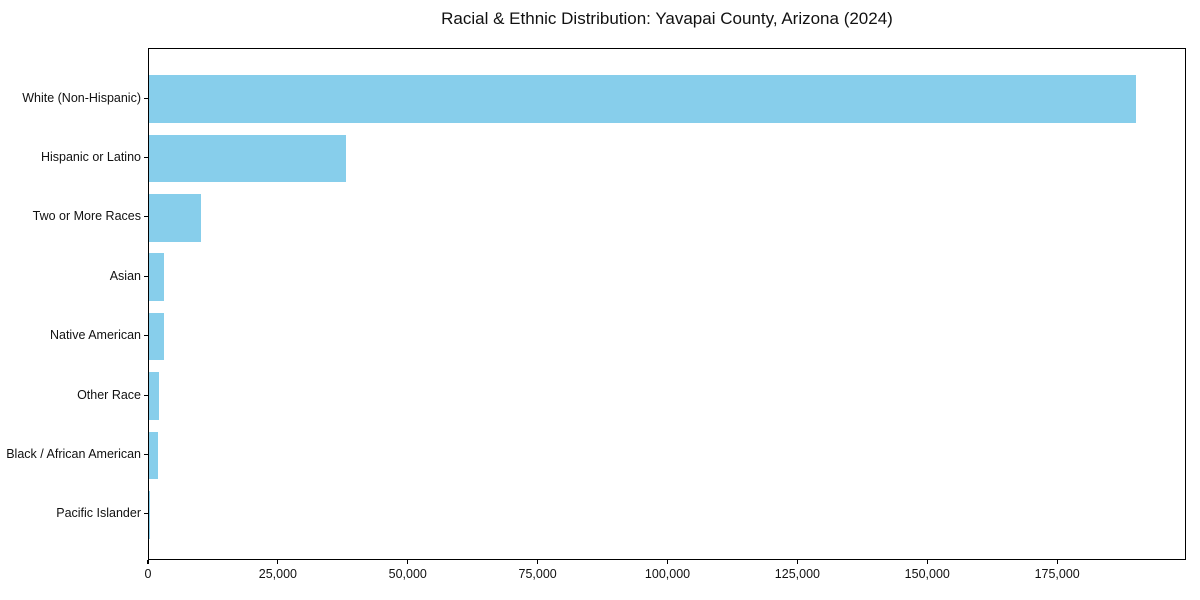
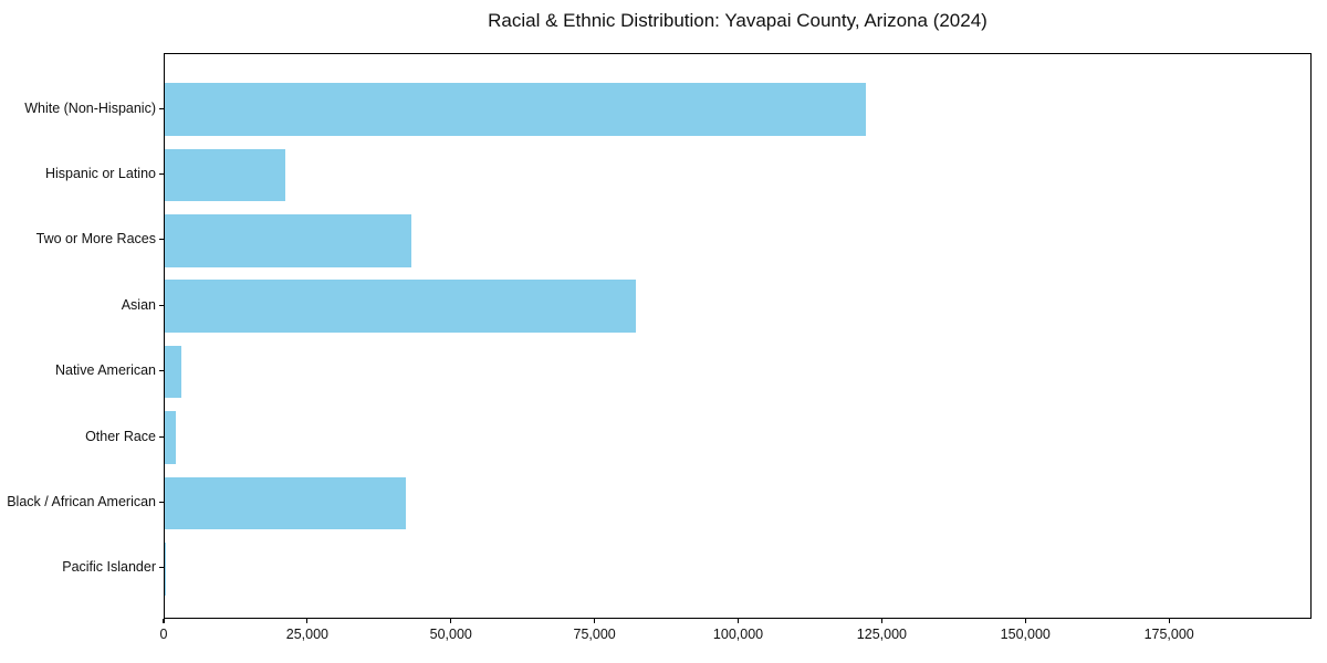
White (Non-Hispanic): 190000 -> 122000
Hispanic or Latino: 38000 -> 21000
Two or More Races: 10000 -> 43000
Asian: 3000 -> 82000
Black / African American: 2000 -> 42000
